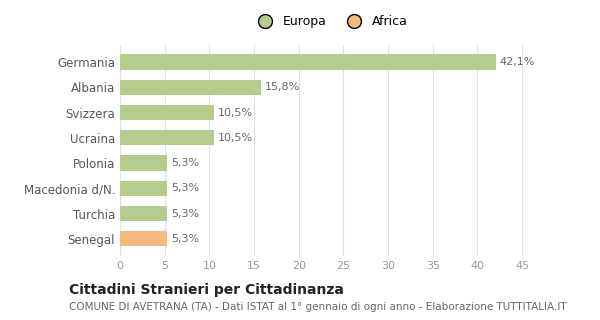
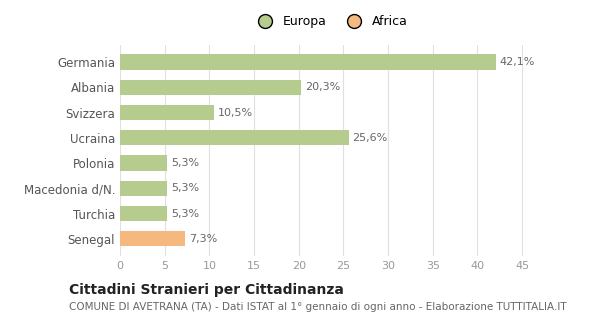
Albania: 15,8% -> 20,3%
Ucraina: 10,5% -> 25,6%
Senegal: 5,3% -> 7,3%
